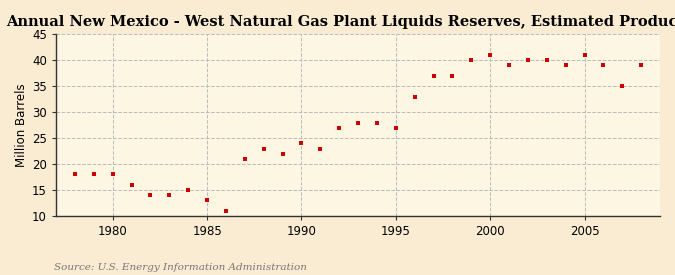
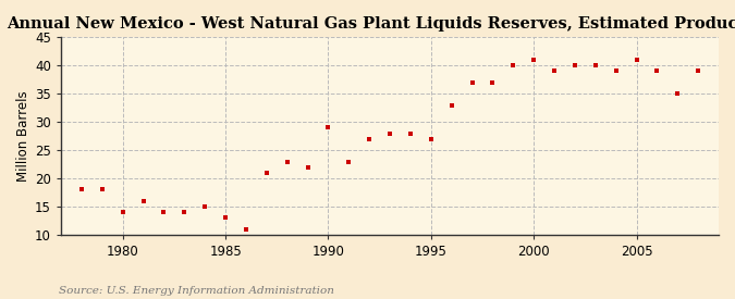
1980: 18 -> 14
1990: 24 -> 29
